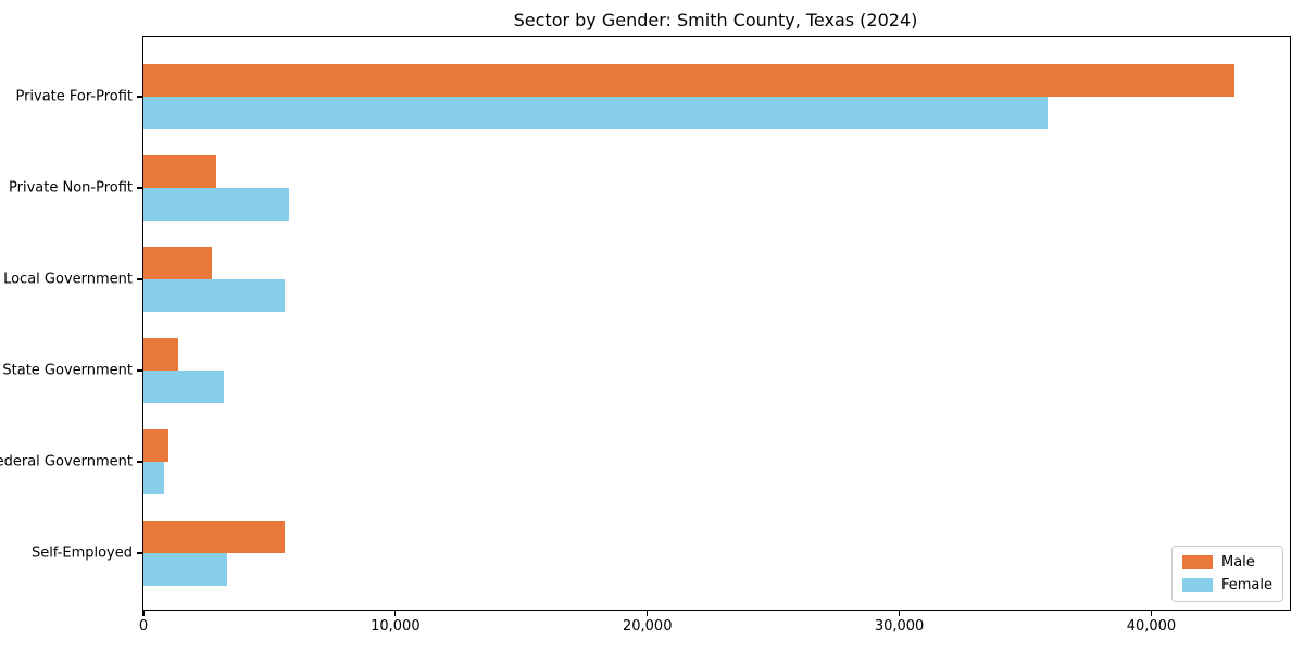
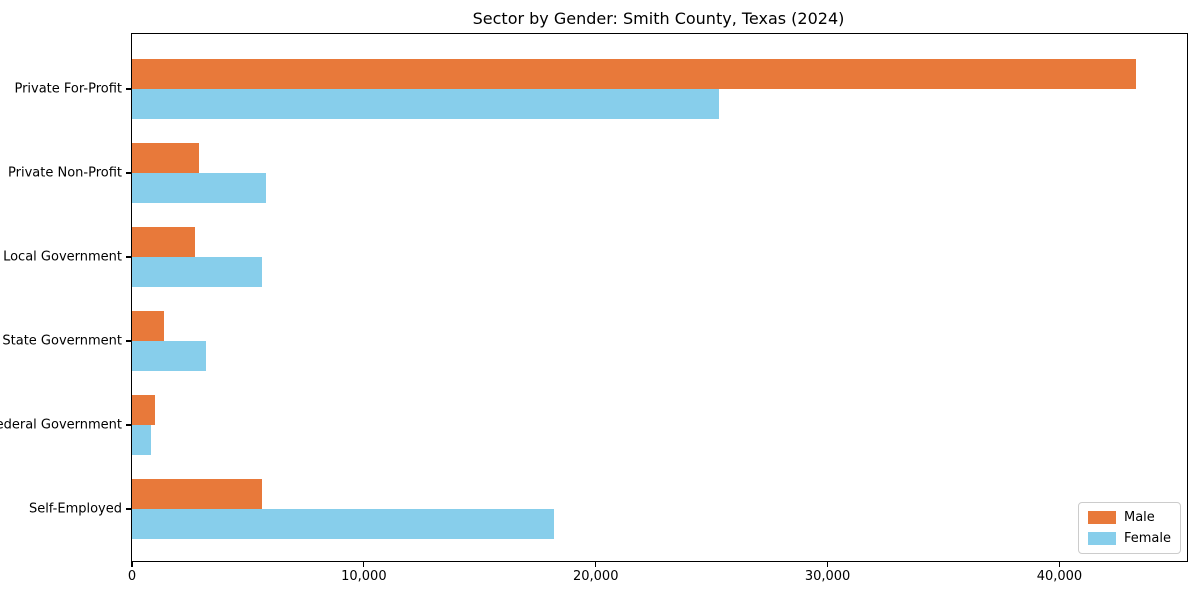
Female/Private For-Profit: 35900 -> 25300
Female/Self-Employed: 3300 -> 18200
